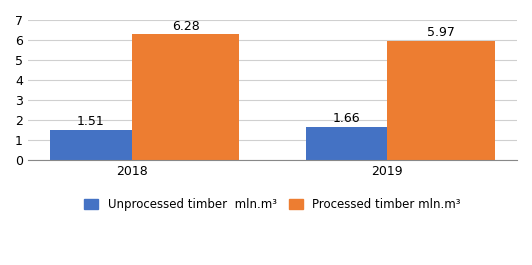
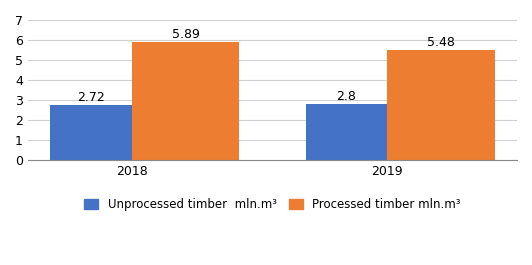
Unprocessed timber mln.m³/2018: 1.51 -> 2.72
Processed timber mln.m³/2018: 6.28 -> 5.89
Unprocessed timber mln.m³/2019: 1.66 -> 2.8
Processed timber mln.m³/2019: 5.97 -> 5.48
